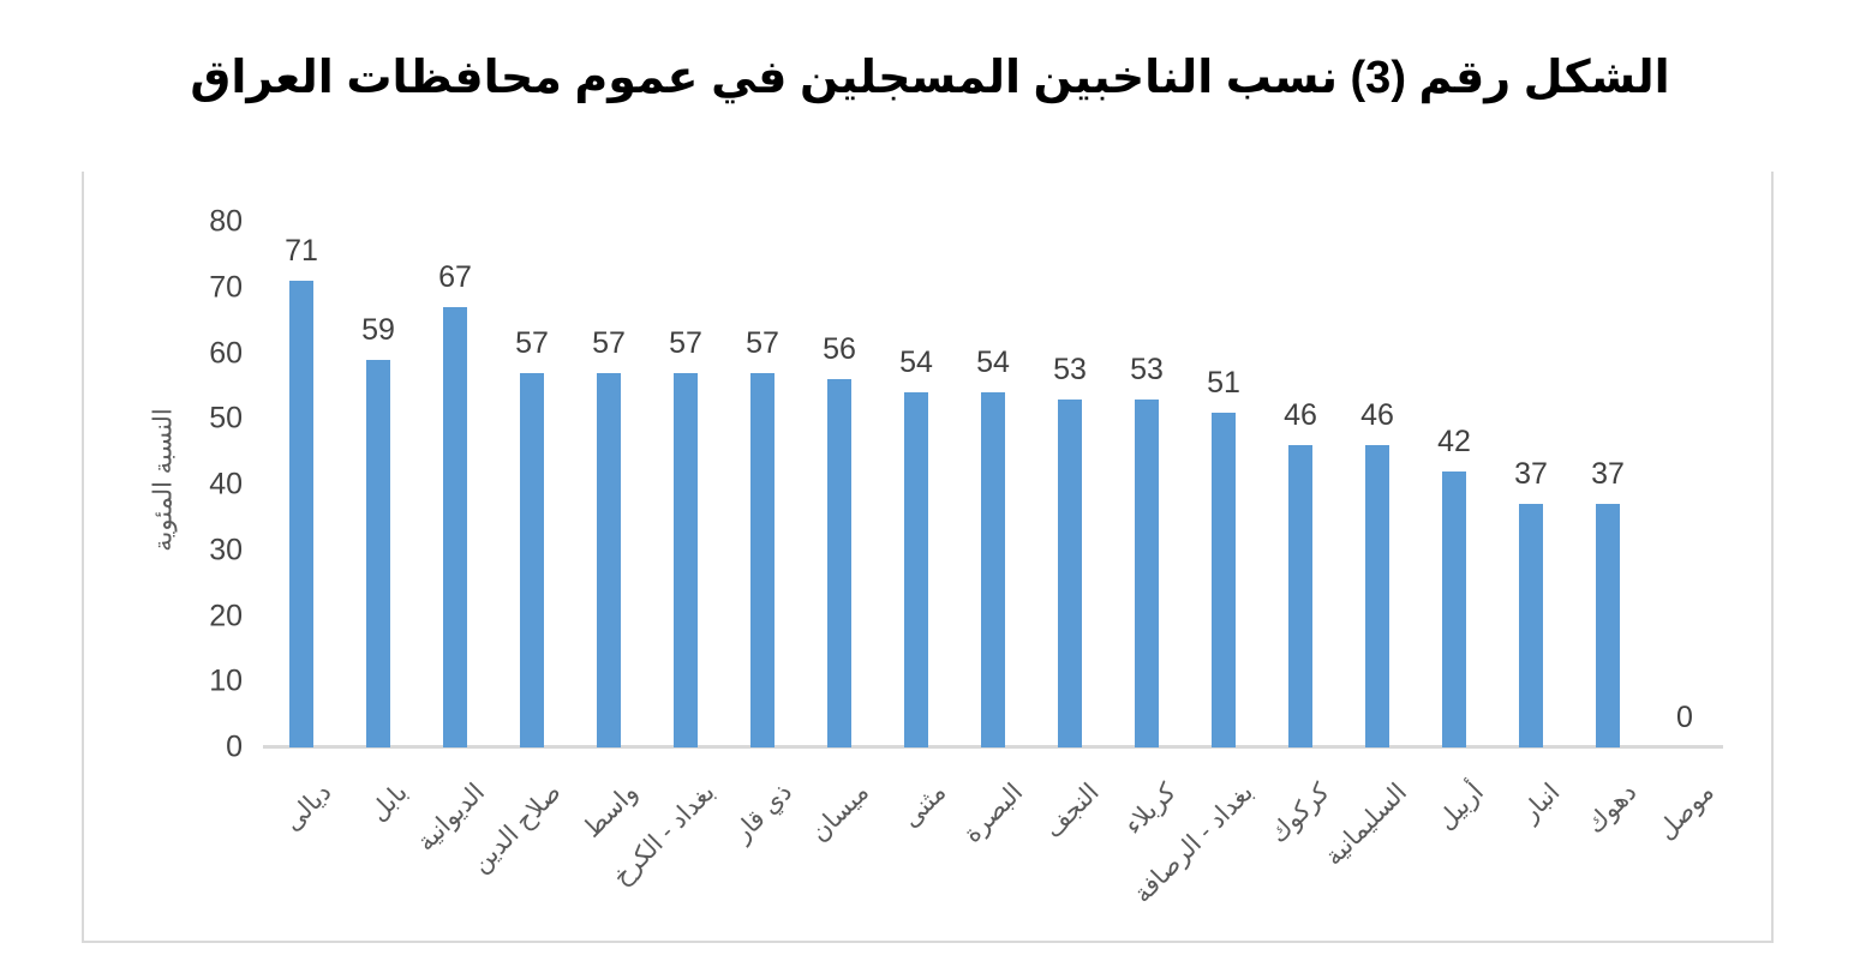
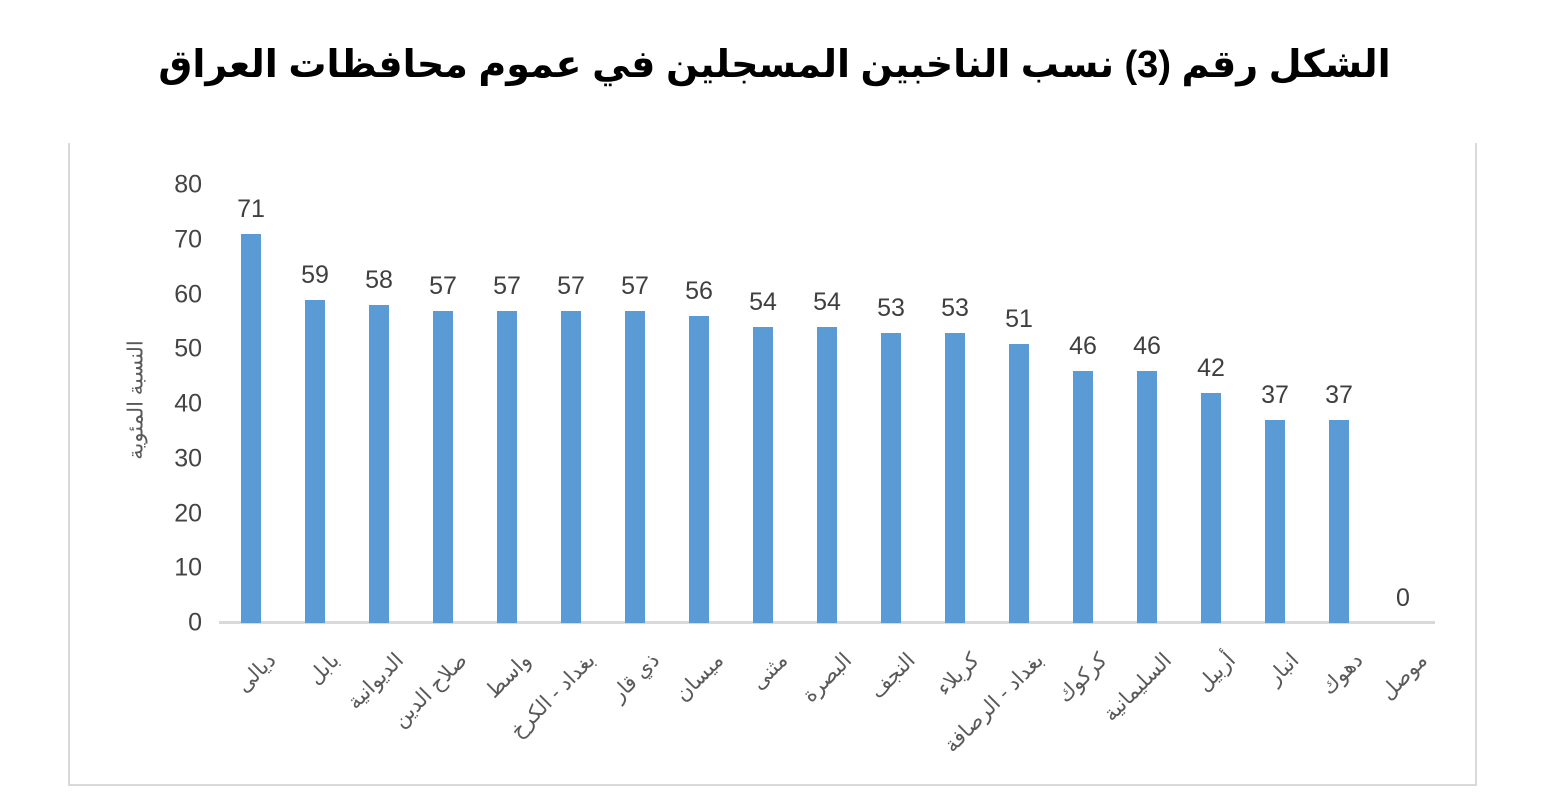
الديوانية: 67 -> 58
